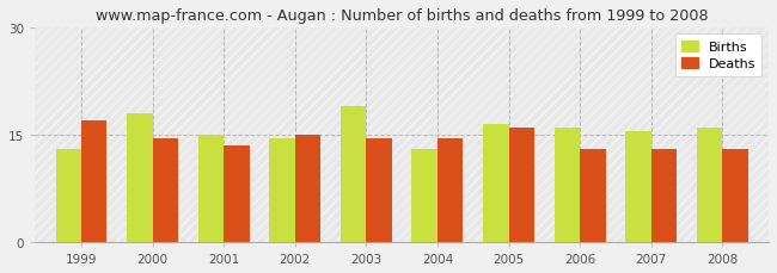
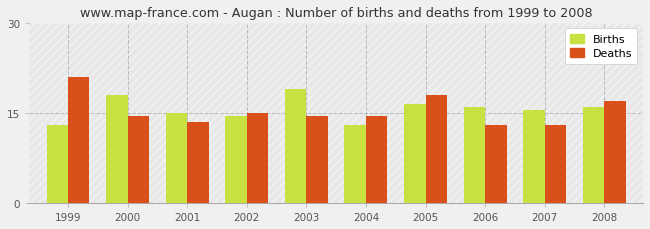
Deaths/1999: 17.0 -> 21.0
Deaths/2005: 16.0 -> 18.0
Deaths/2008: 13.0 -> 17.0
